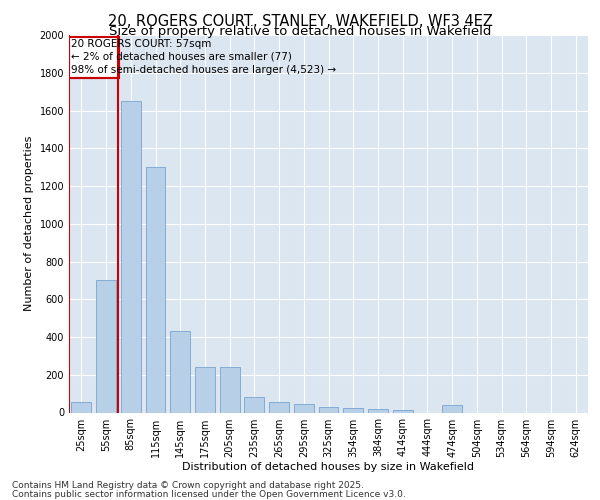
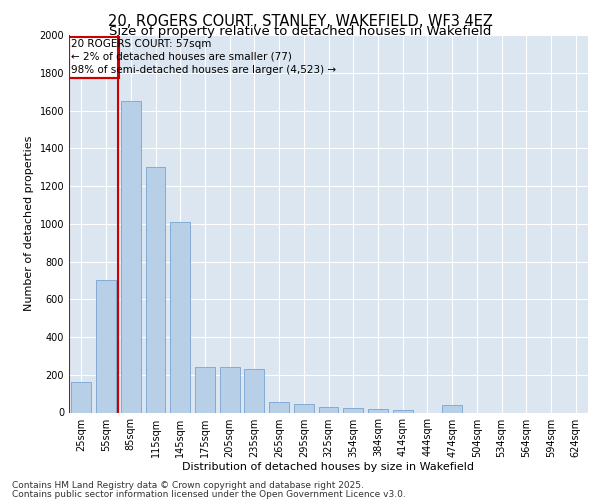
25sqm: 60 -> 160
145sqm: 430 -> 1010
235sqm: 80 -> 230
